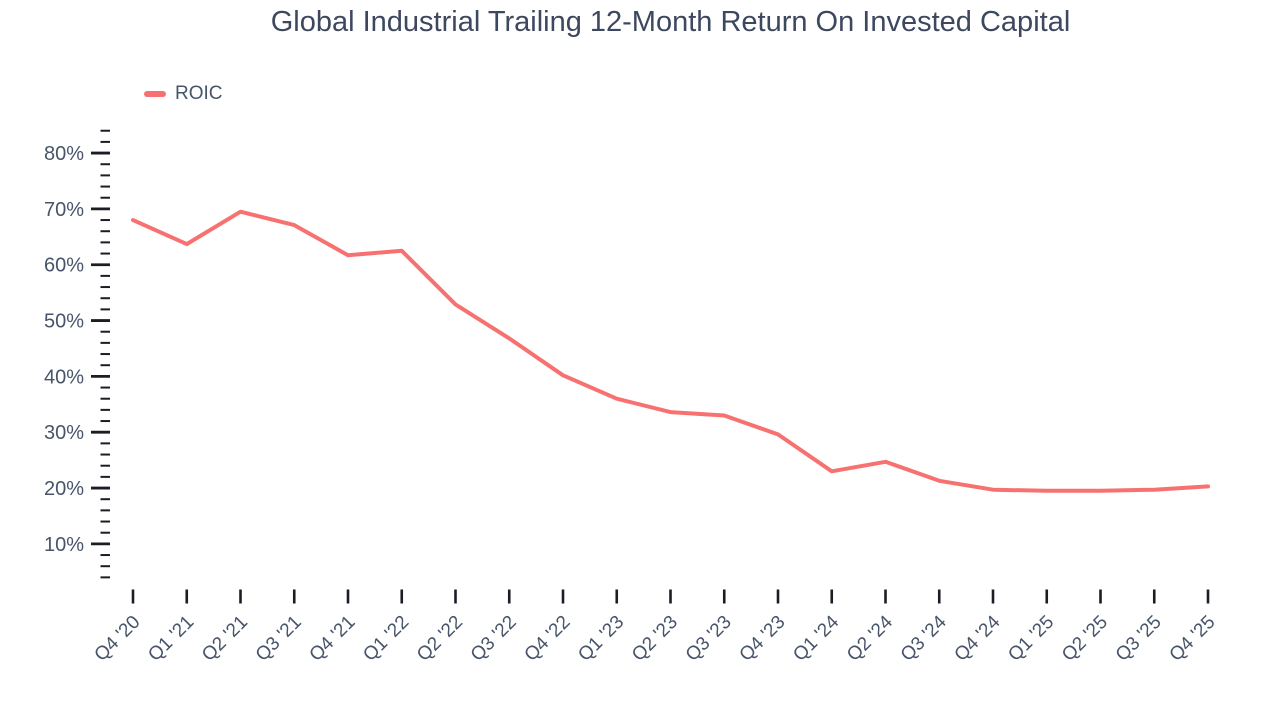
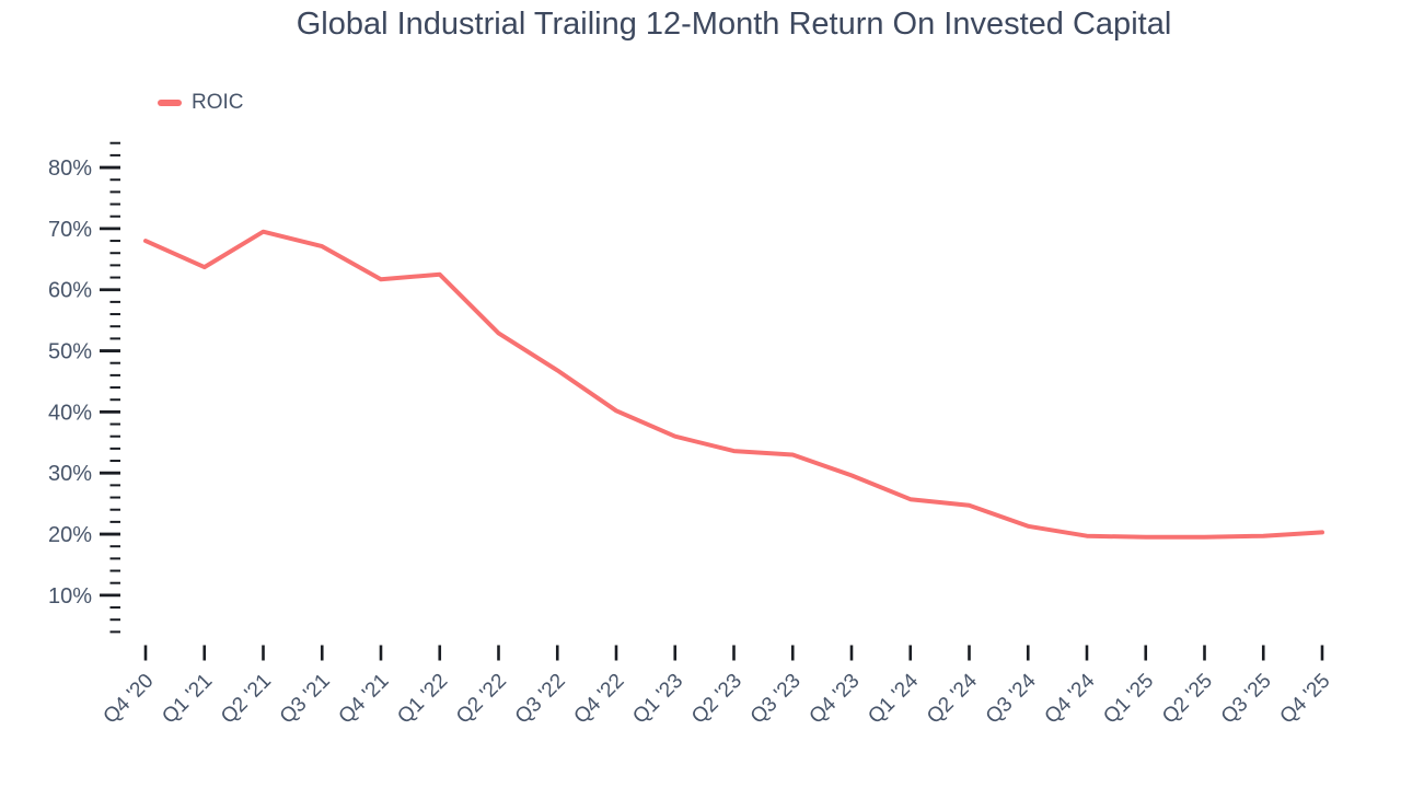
Q1 '24: 23% -> 26%
